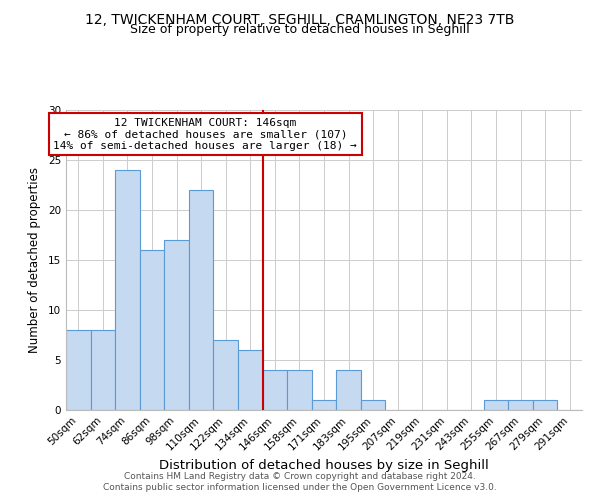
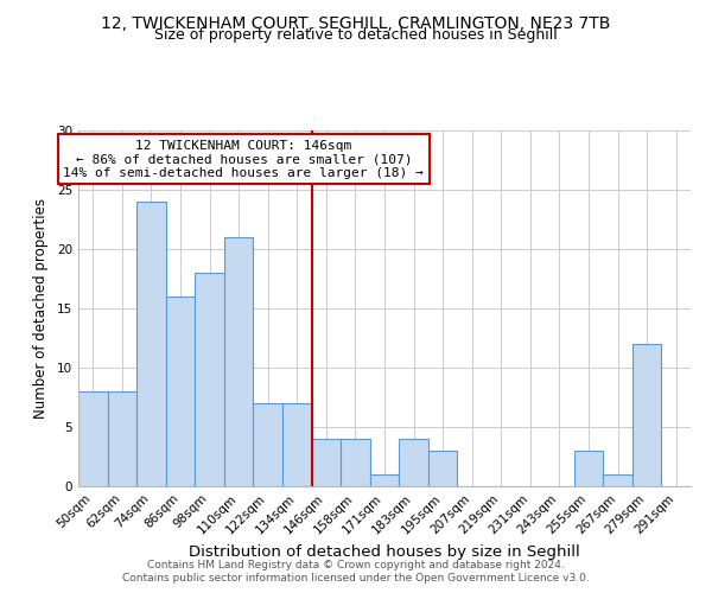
98sqm: 17 -> 18
110sqm: 22 -> 21
134sqm: 6 -> 7
195sqm: 1 -> 3
255sqm: 1 -> 3
279sqm: 1 -> 12
